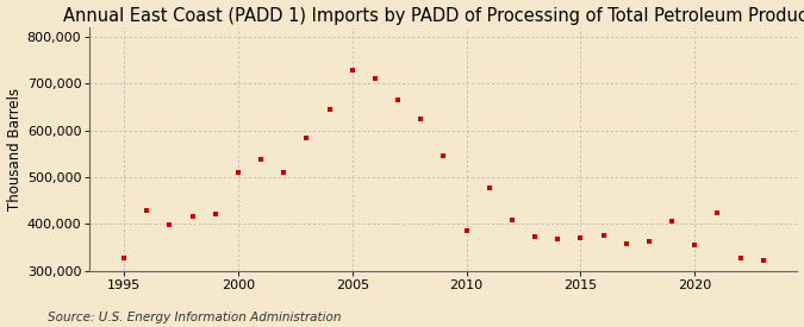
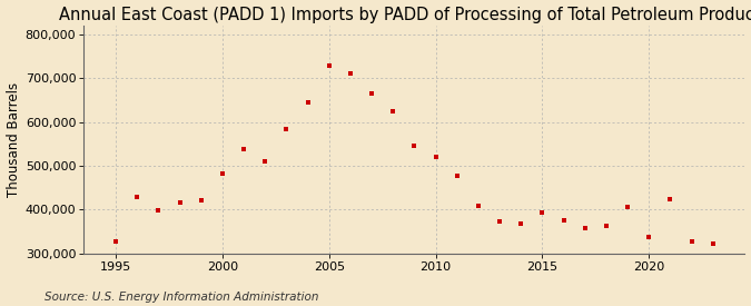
2000: 510,000 -> 483,000
2010: 385,000 -> 520,000
2015: 370,000 -> 393,000
2020: 355,000 -> 337,000
